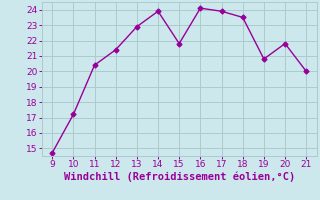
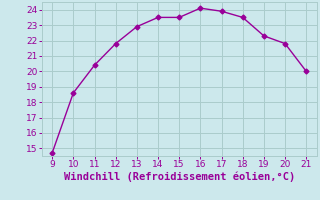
10: 17.2 -> 18.6
12: 21.4 -> 21.8
14: 23.9 -> 23.5
15: 21.8 -> 23.5
19: 20.8 -> 22.3
